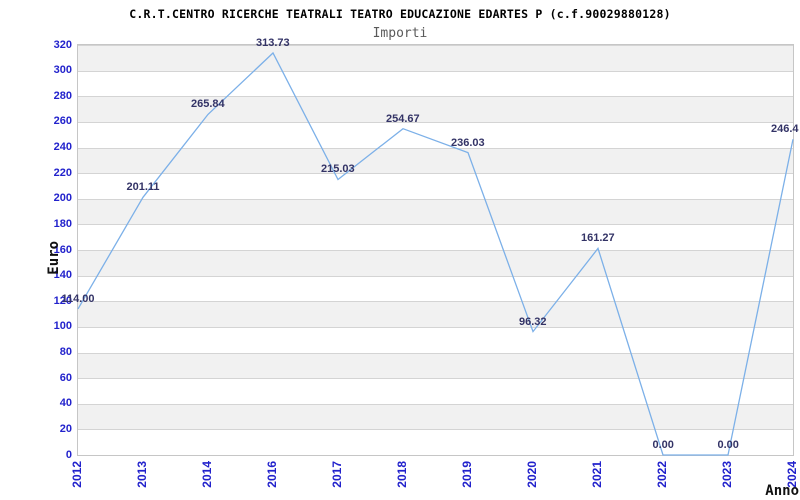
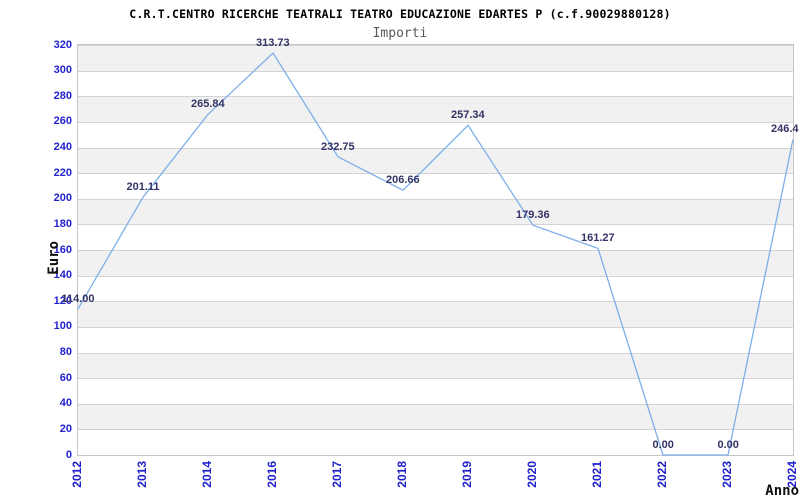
2017: 215.03 -> 232.75
2018: 254.67 -> 206.66
2019: 236.03 -> 257.34
2020: 96.32 -> 179.36
